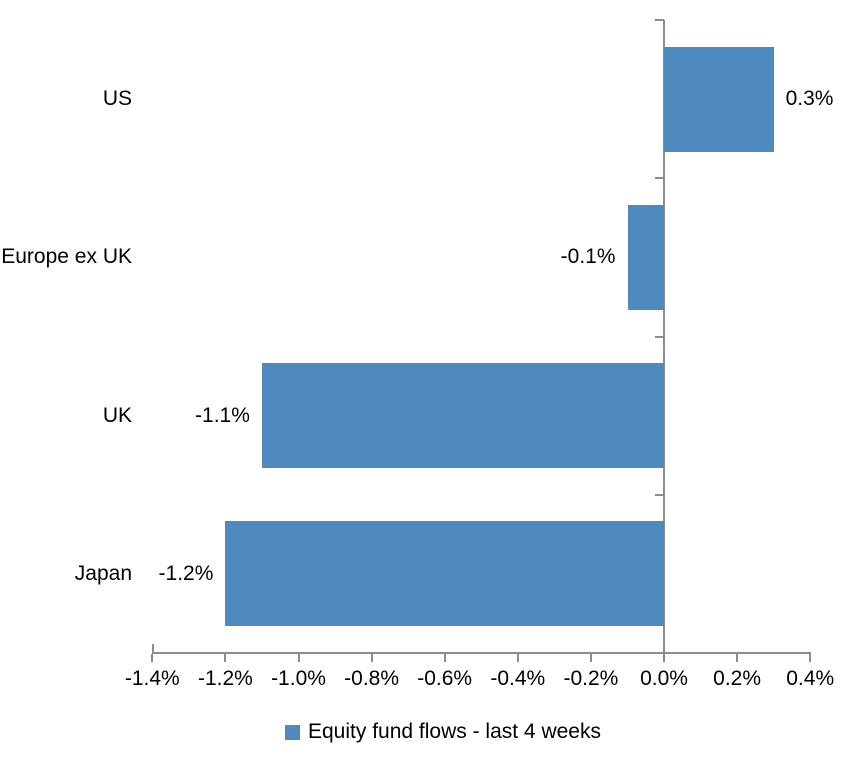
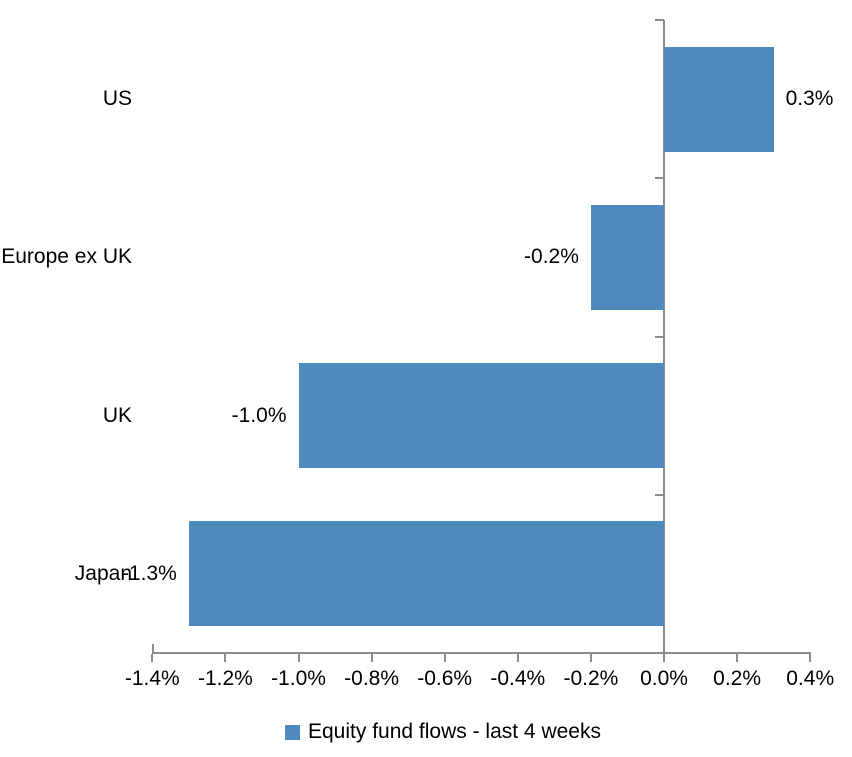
Europe ex UK: -0.1% -> -0.2%
UK: -1.1% -> -1.0%
Japan: -1.2% -> -1.3%
